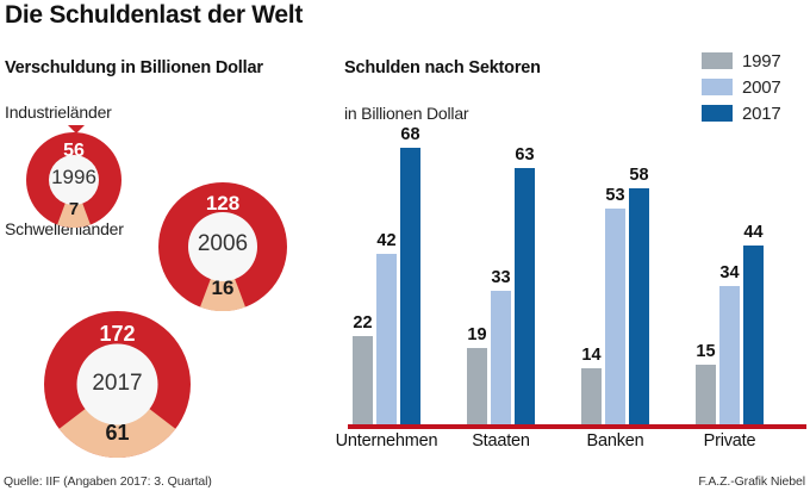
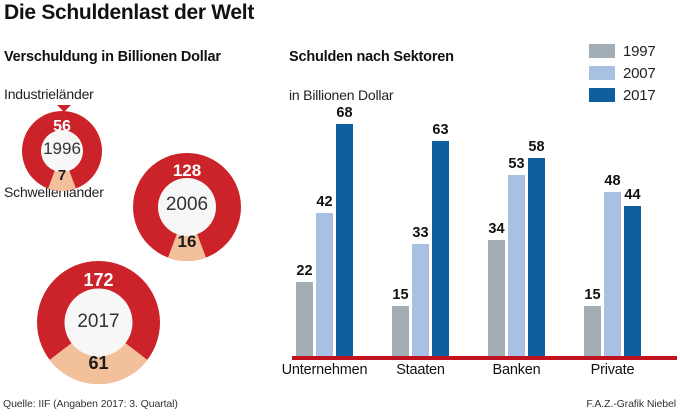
Schulden nach Sektoren/1997/Staaten: 19 -> 15
Schulden nach Sektoren/1997/Banken: 14 -> 34
Schulden nach Sektoren/2007/Private: 34 -> 48
